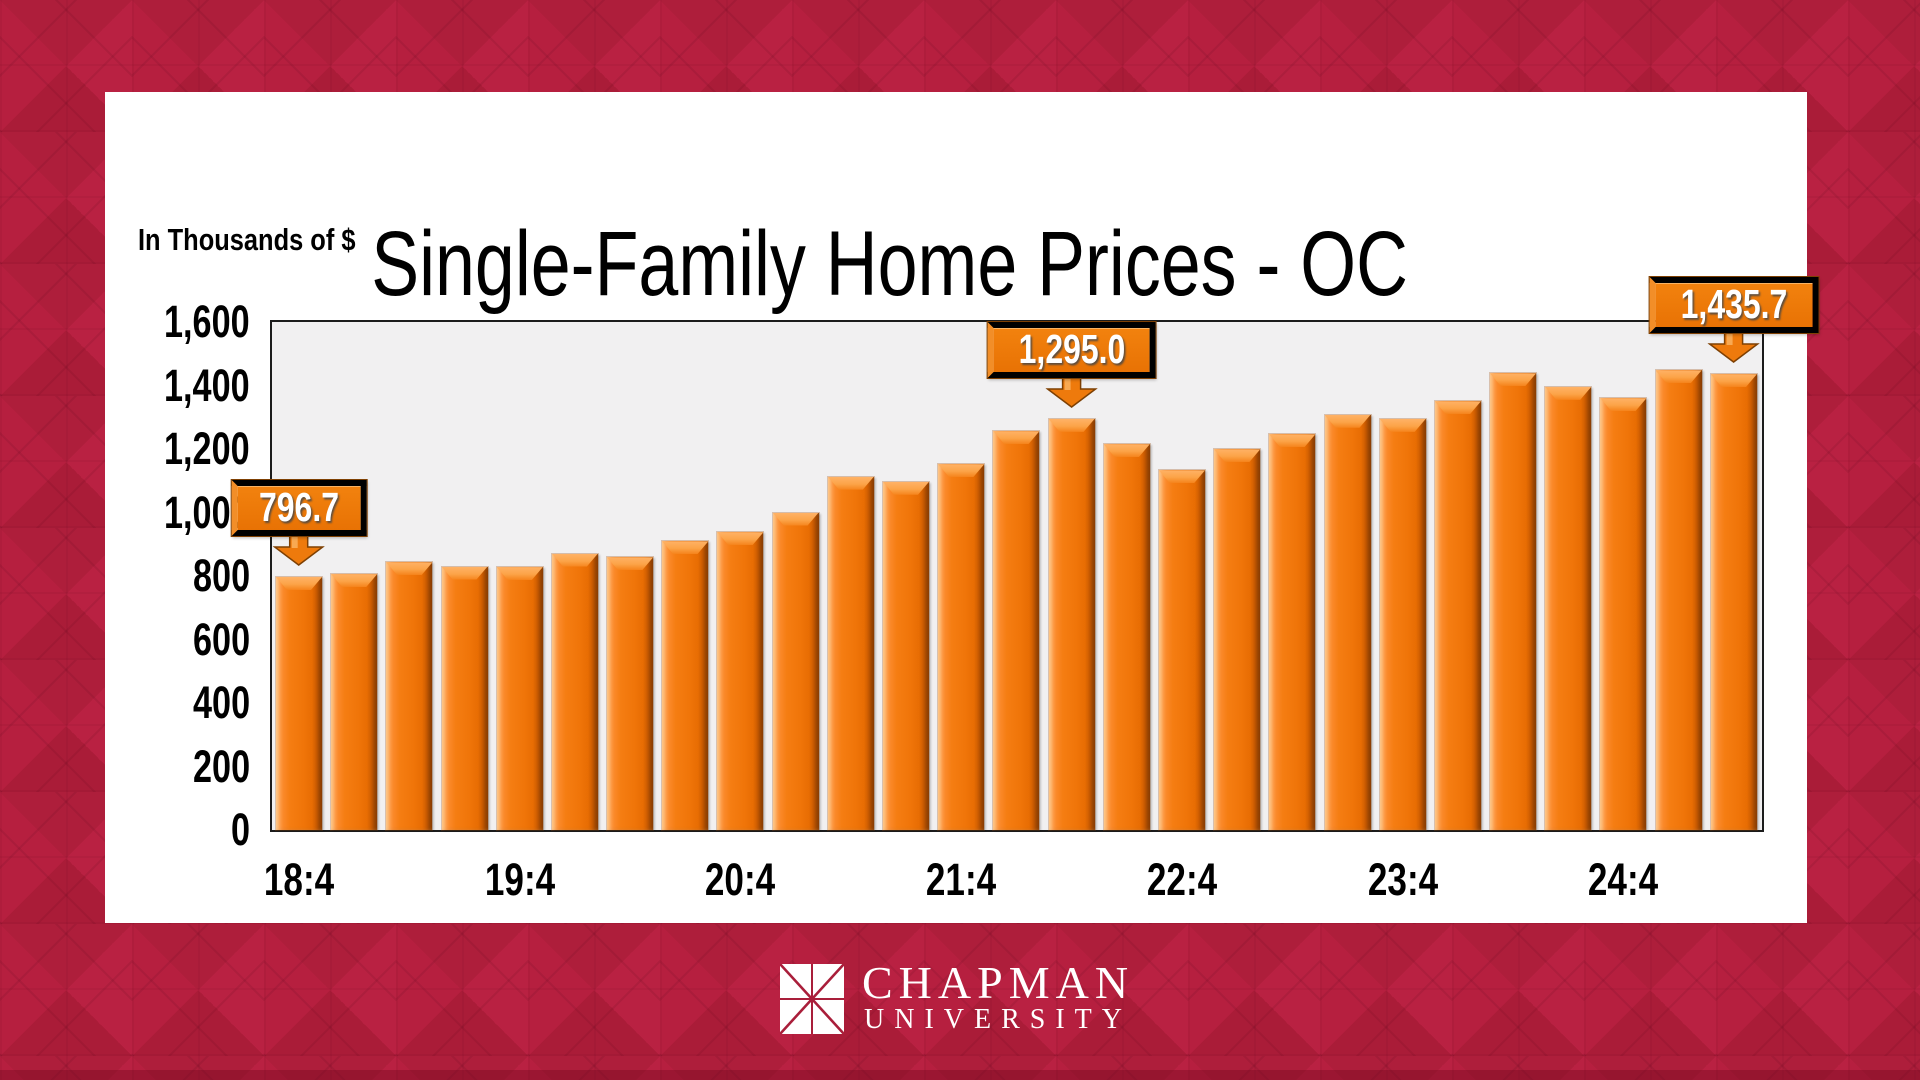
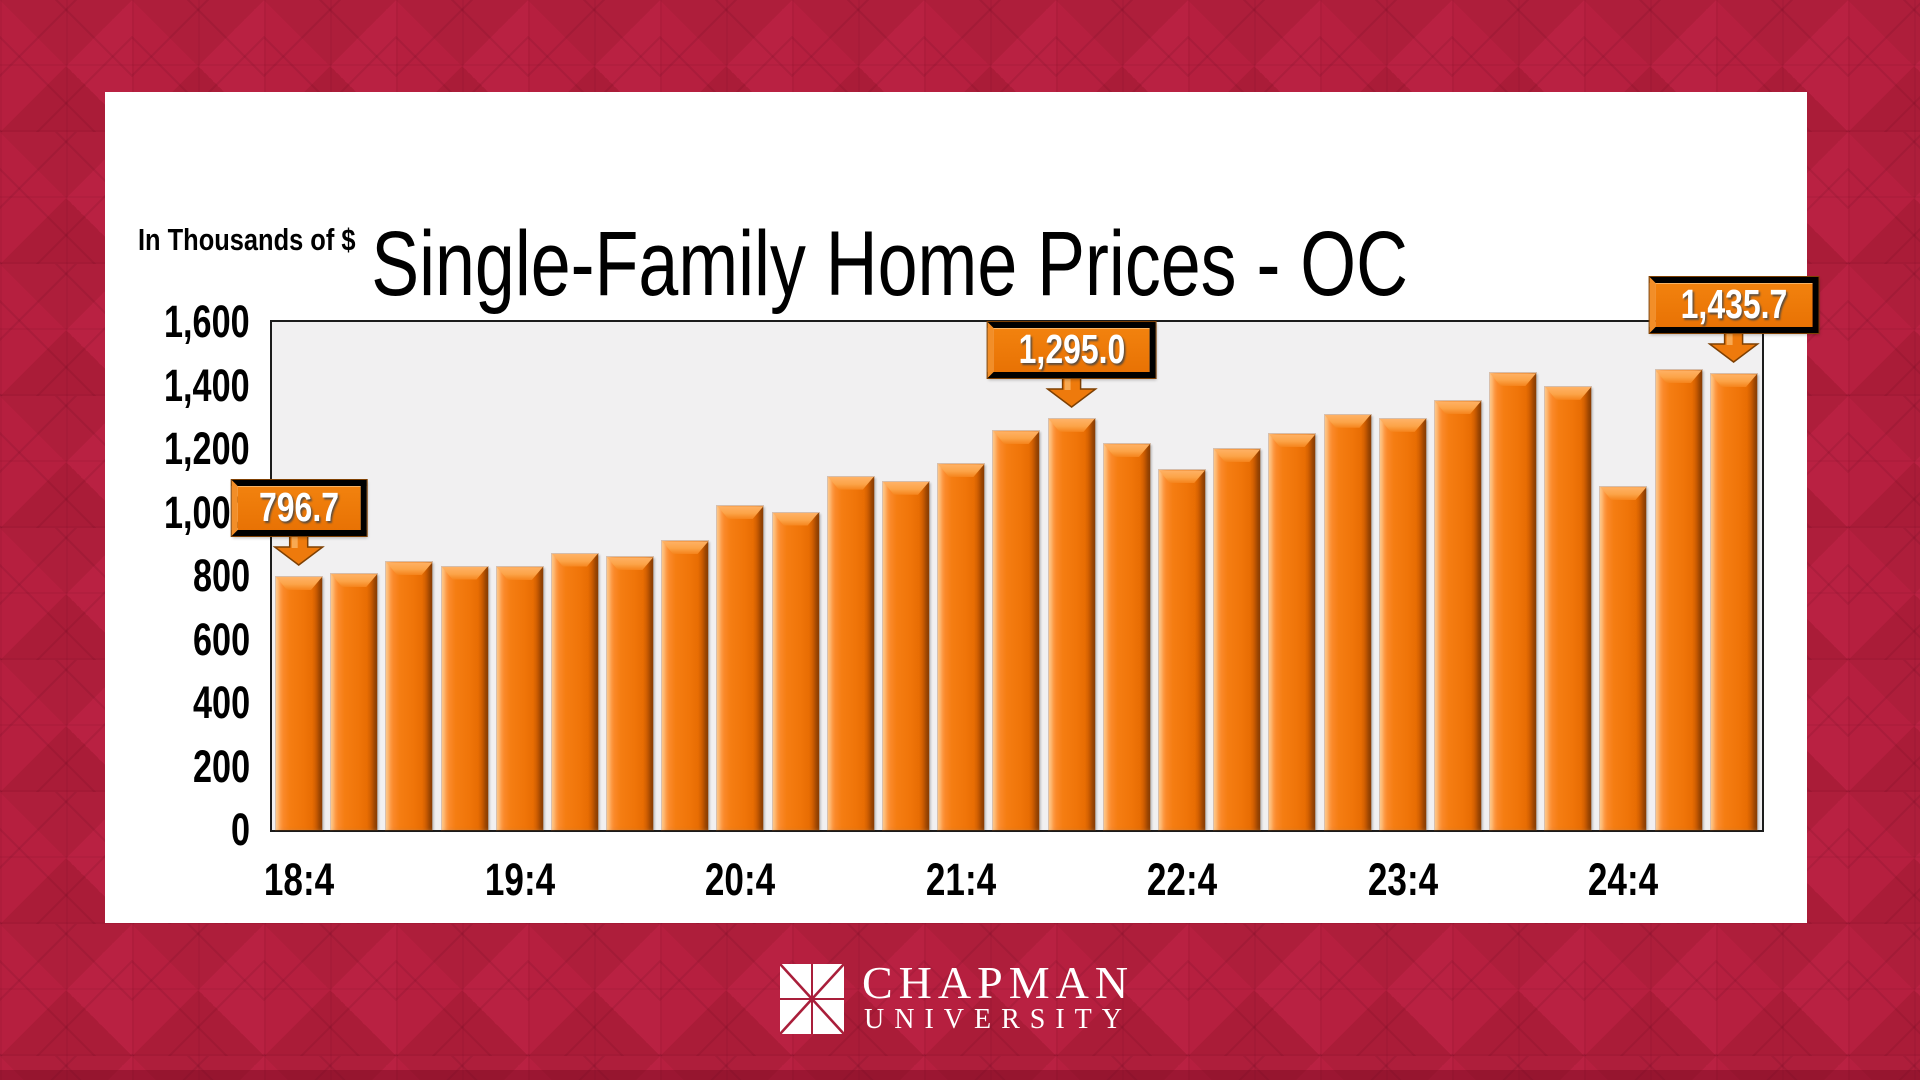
20:4: 940 -> 1020
24:4: 1360 -> 1080
